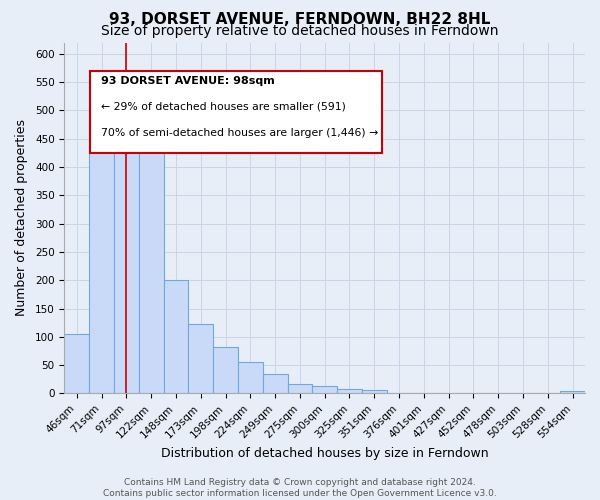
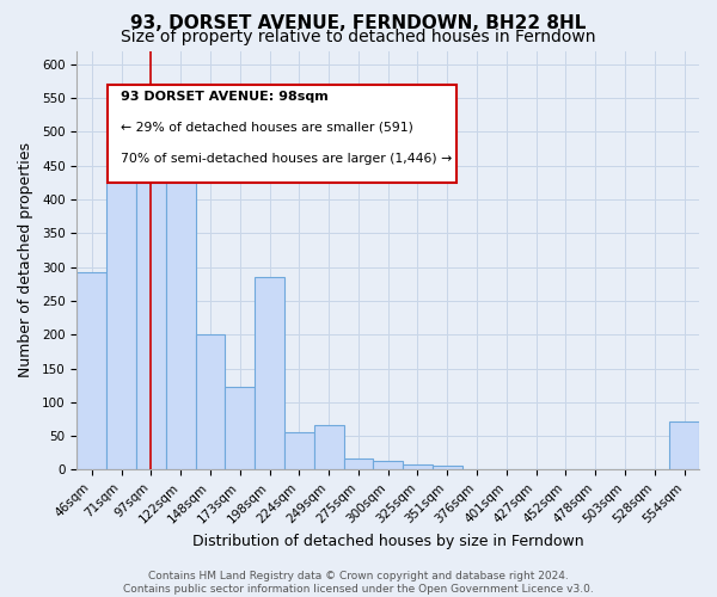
46sqm: 105 -> 292
198sqm: 82 -> 286
249sqm: 35 -> 66
554sqm: 5 -> 72
